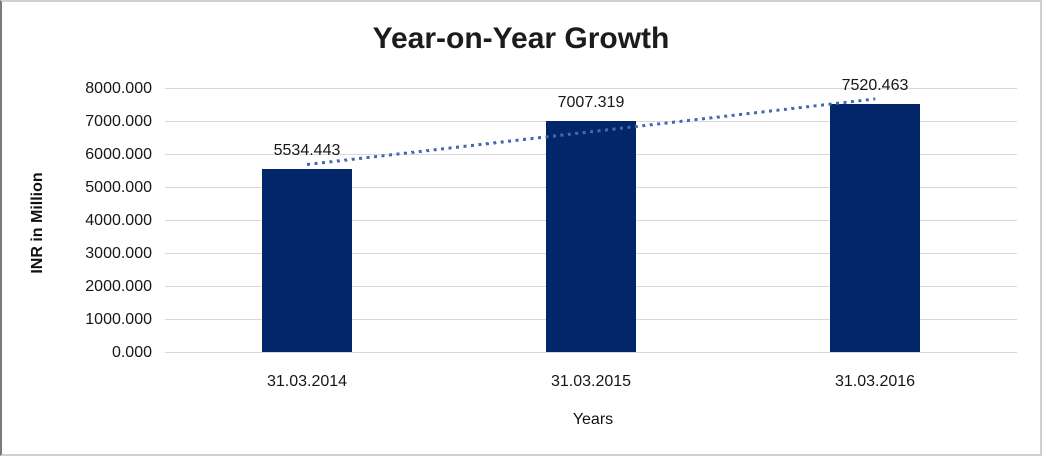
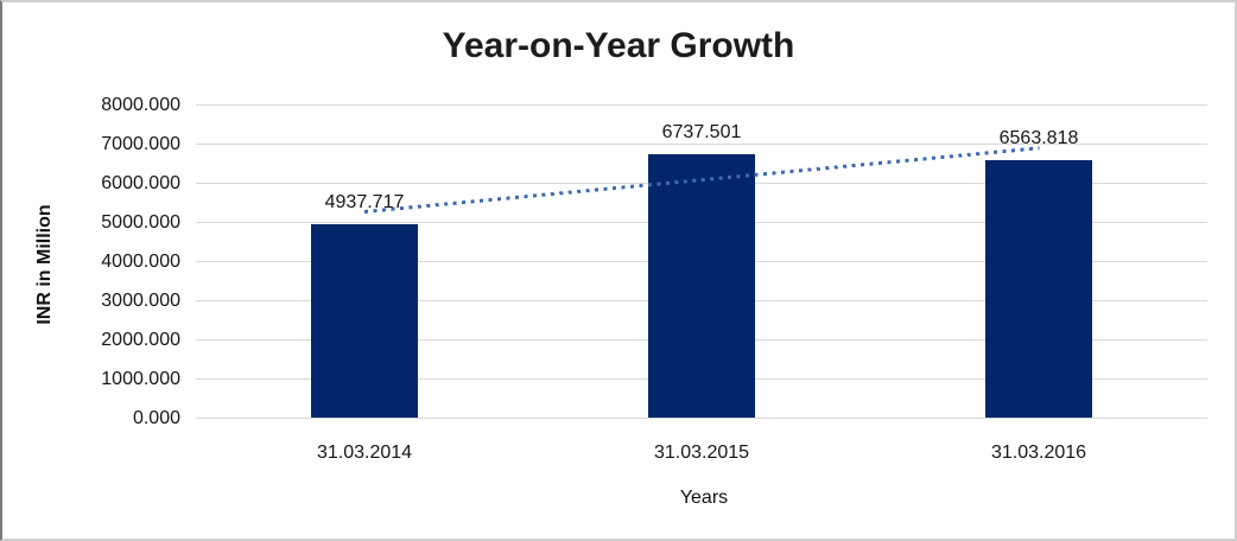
31.03.2014: 5534.443 -> 4937.717
31.03.2015: 7007.319 -> 6737.501
31.03.2016: 7520.463 -> 6563.818
